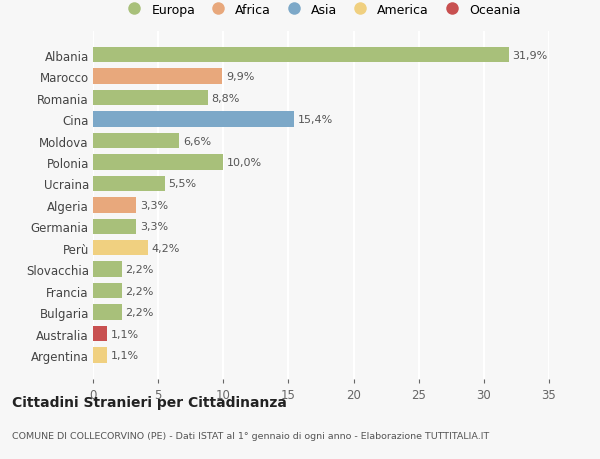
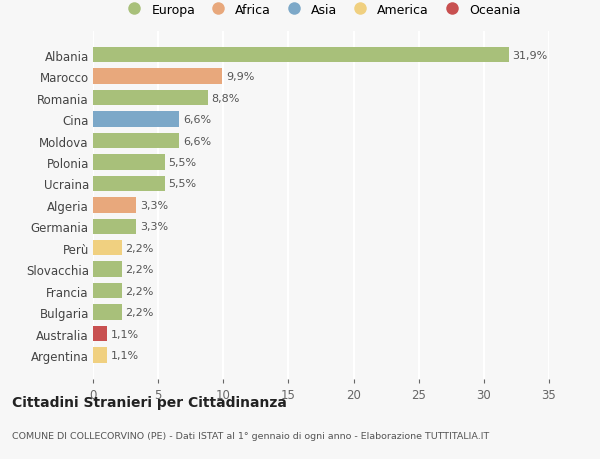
Cina: 15,4% -> 6,6%
Polonia: 10,0% -> 5,5%
Perù: 4,2% -> 2,2%
